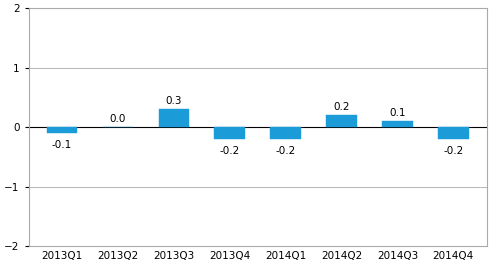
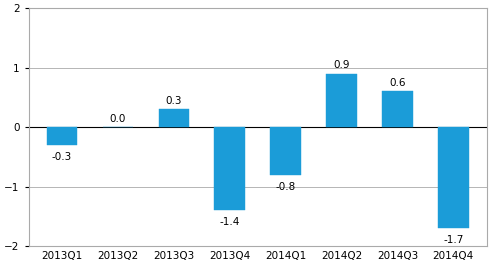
2013Q1: -0.1 -> -0.3
2013Q4: -0.2 -> -1.4
2014Q1: -0.2 -> -0.8
2014Q2: 0.2 -> 0.9
2014Q3: 0.1 -> 0.6
2014Q4: -0.2 -> -1.7
